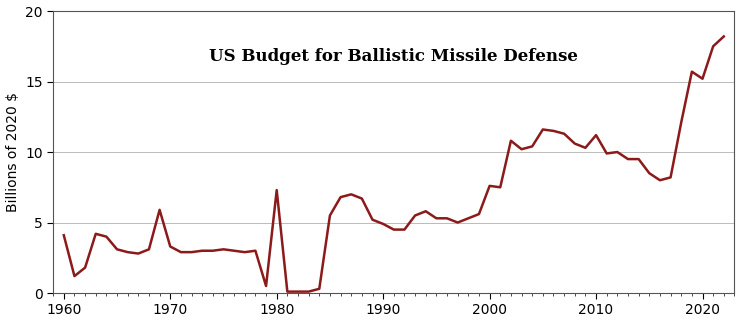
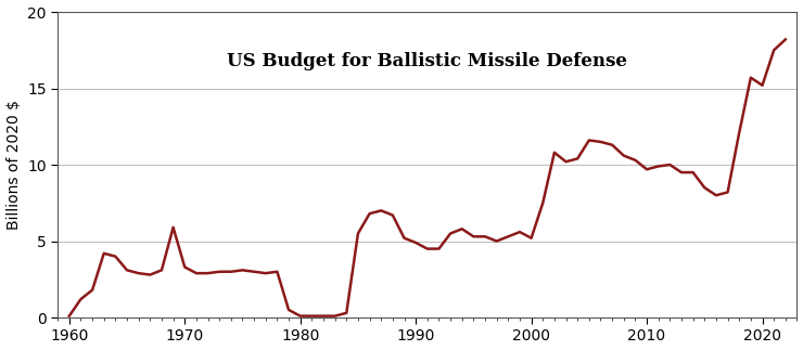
1960: 4.1 -> 0.1
1980: 7.3 -> 0.1
2000: 7.6 -> 5.2
2010: 11.2 -> 9.7
